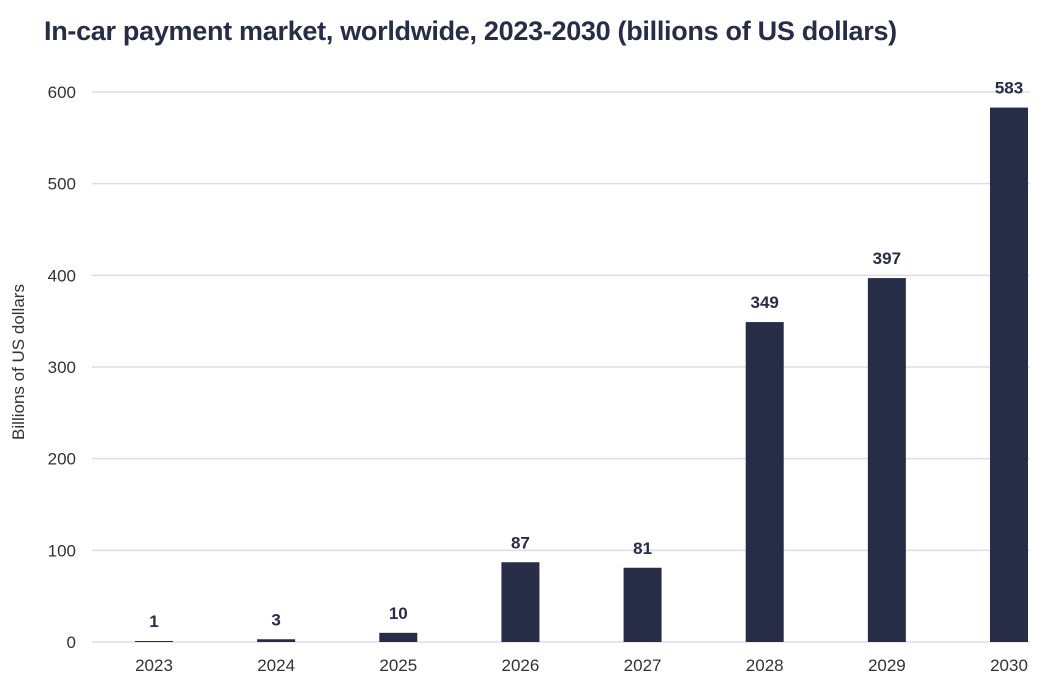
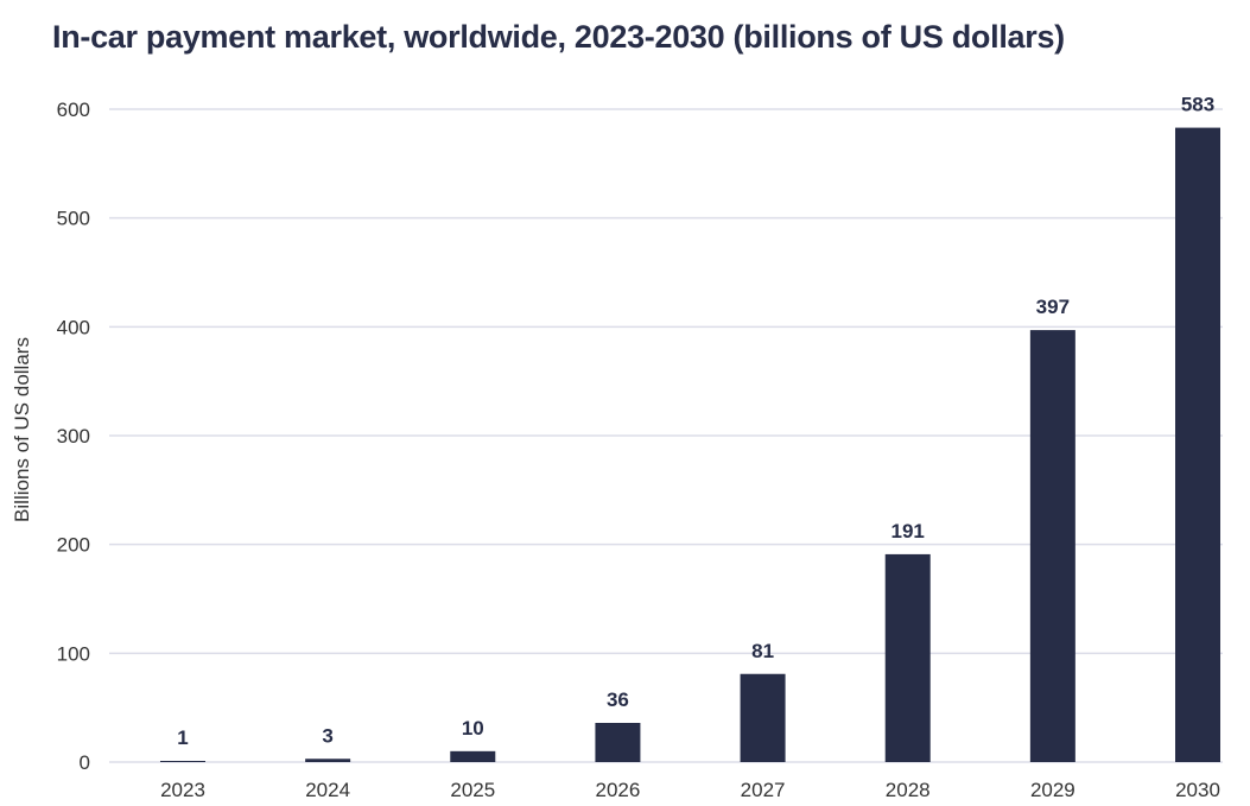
2026: 87 -> 36
2028: 349 -> 191
